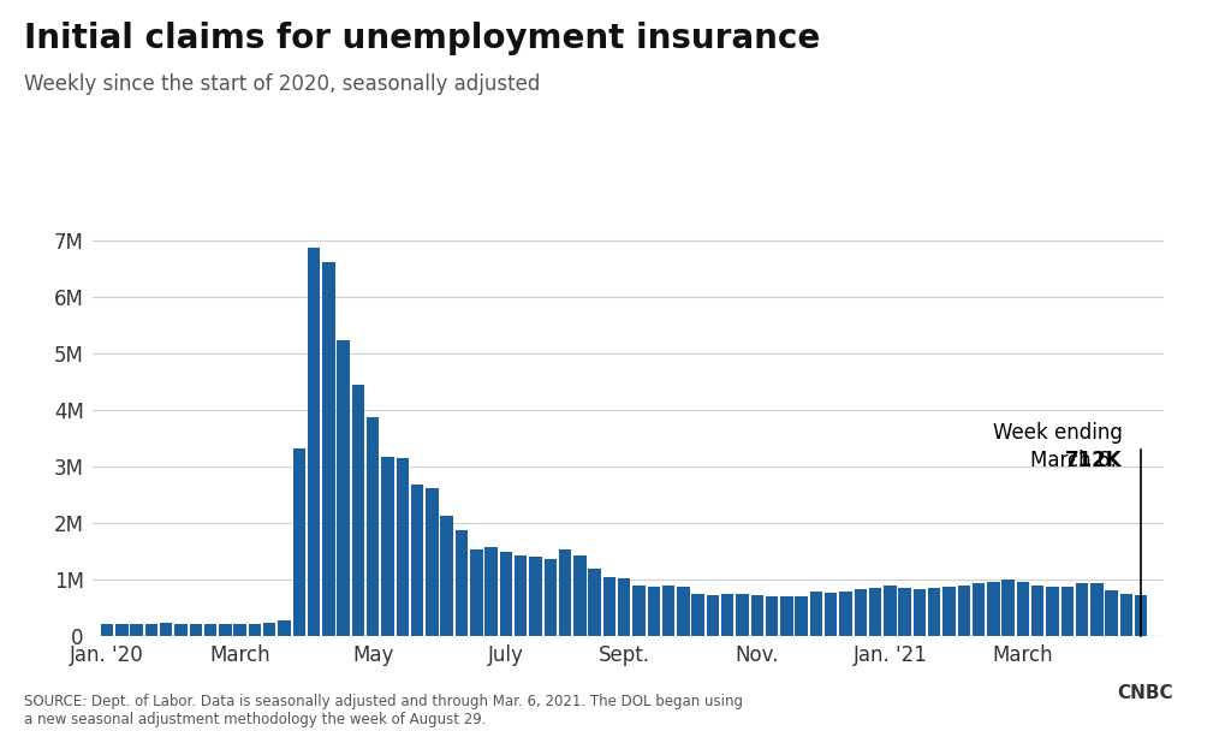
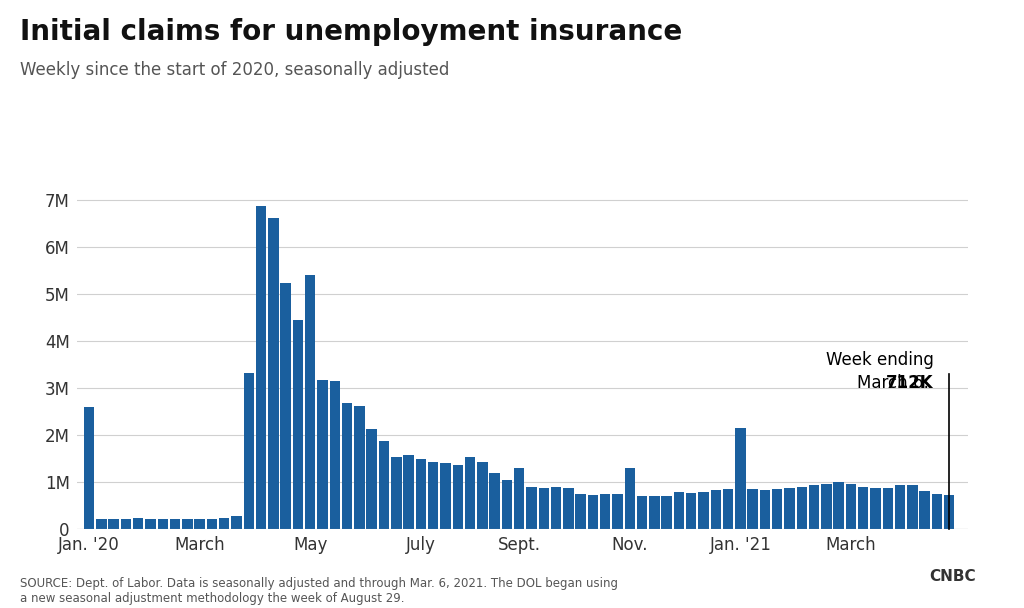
Jan. '20: 0.21M -> 2.60M
May: 3.87M -> 5.40M
Sept.: 1.01M -> 1.30M
Nov.: 0.73M -> 1.30M
Jan. '21: 0.89M -> 2.15M
